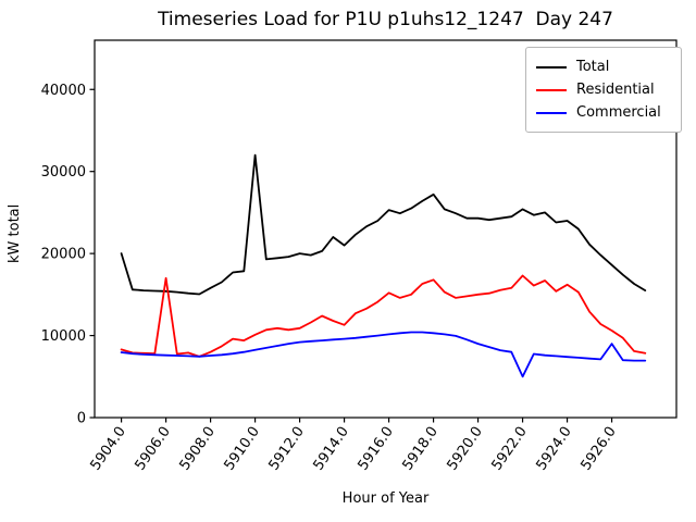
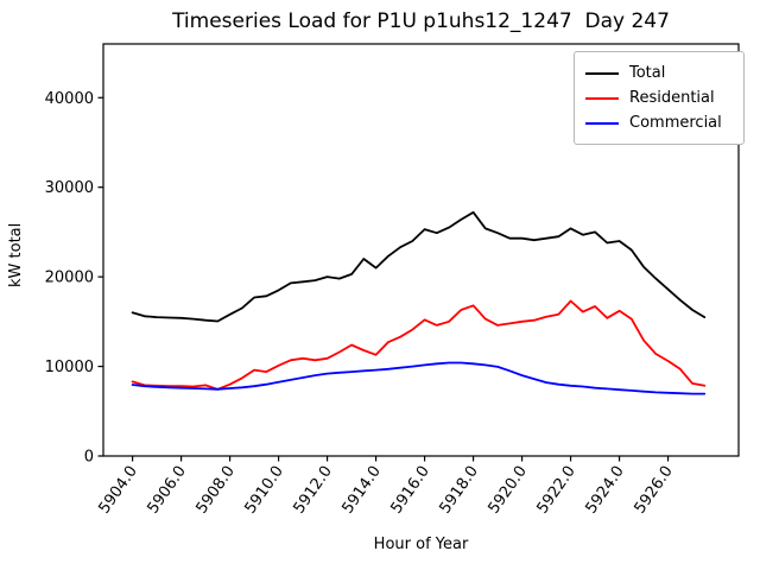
Total/5904.0: 20000 -> 16000
Residential/5906.0: 17000 -> 8000
Total/5910.0: 32000 -> 18000
Commercial/5922.0: 5000 -> 8000
Commercial/5926.0: 9000 -> 7000
